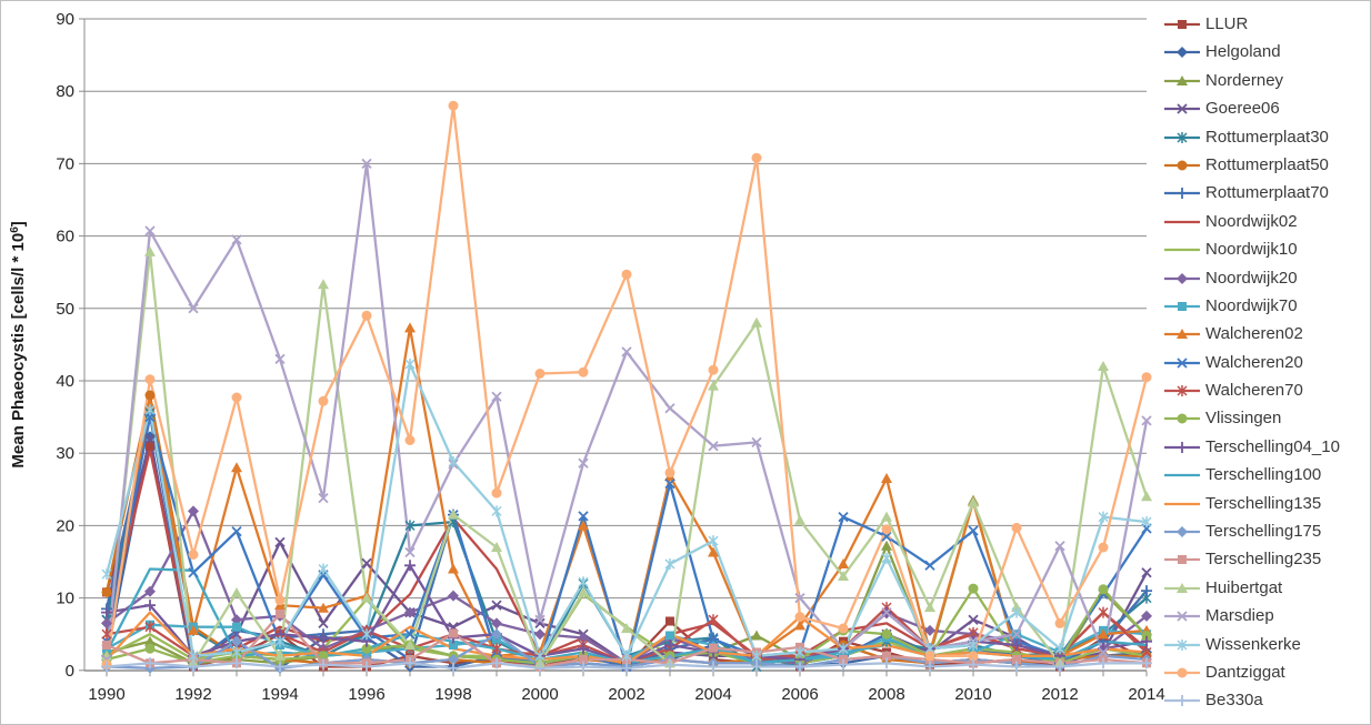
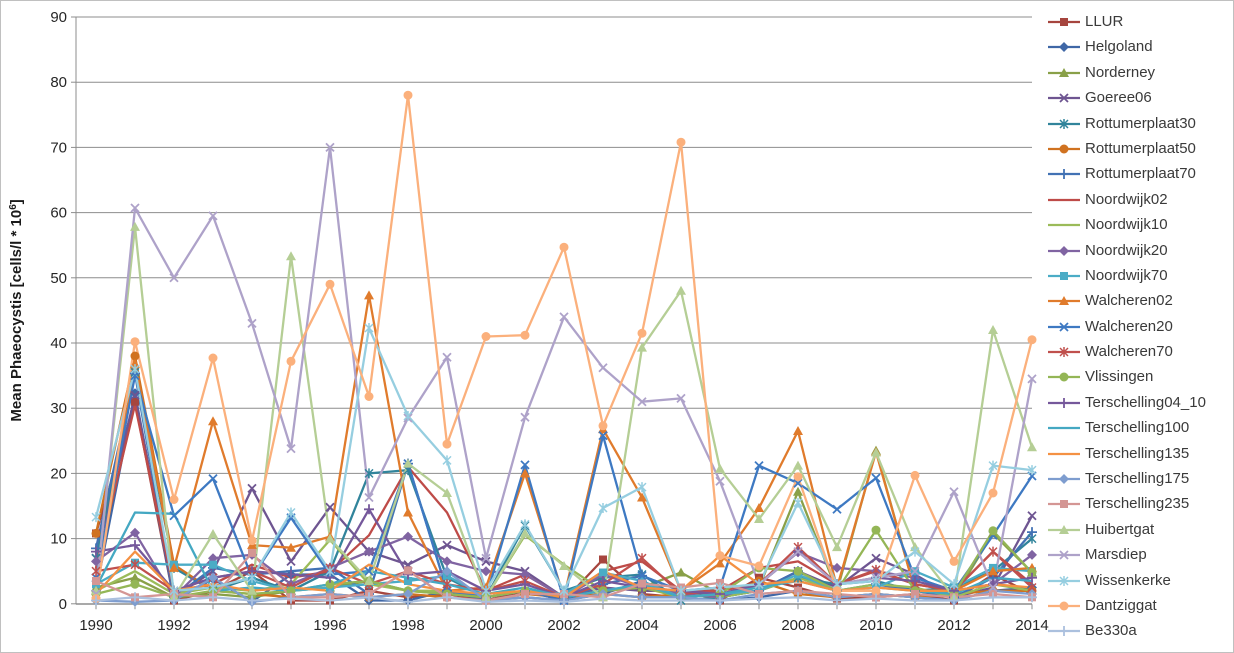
Noordwijk20/1992: 22 -> 1
Marsdiep/2006: 10 -> 19
